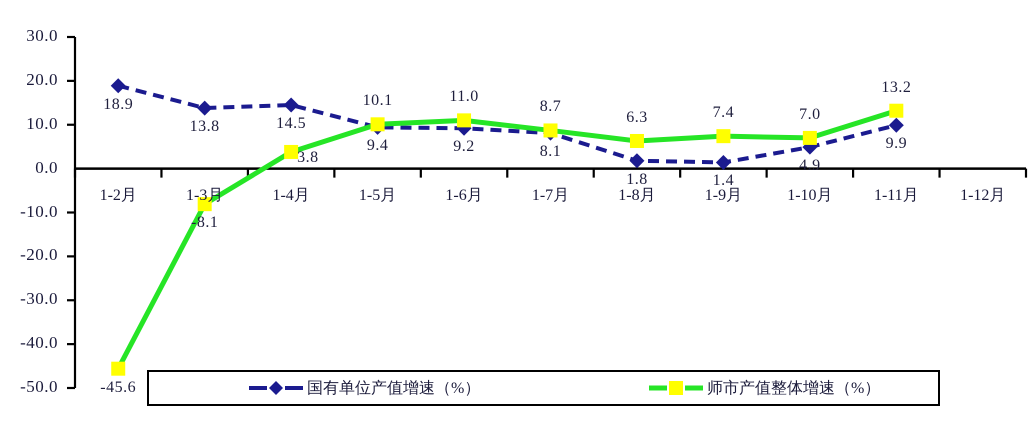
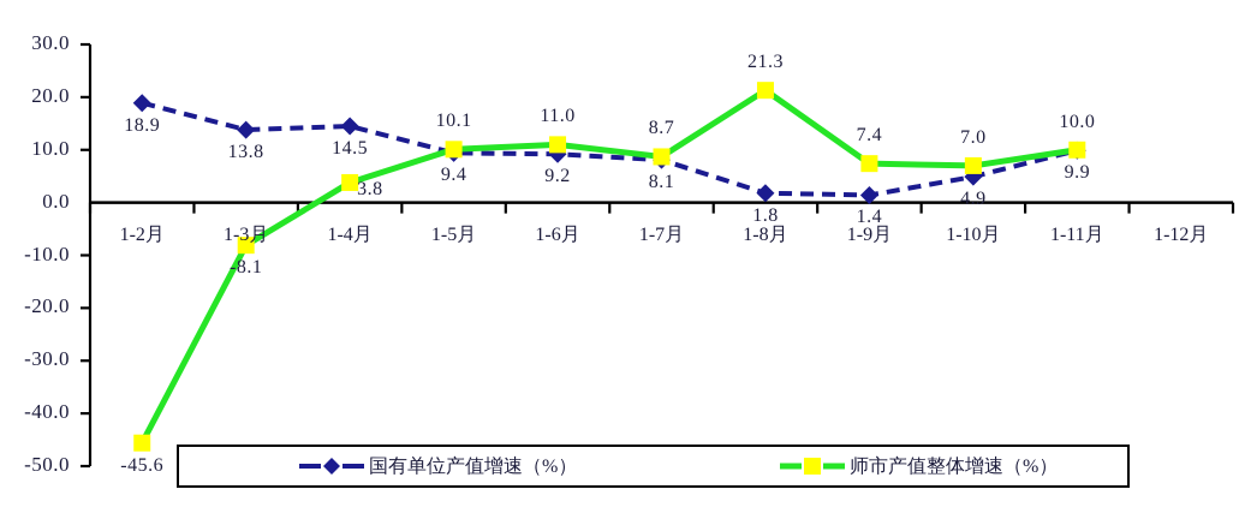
师市产值整体增速（%）/1-8月: 6.3 -> 21.3
师市产值整体增速（%）/1-11月: 13.2 -> 10.0
